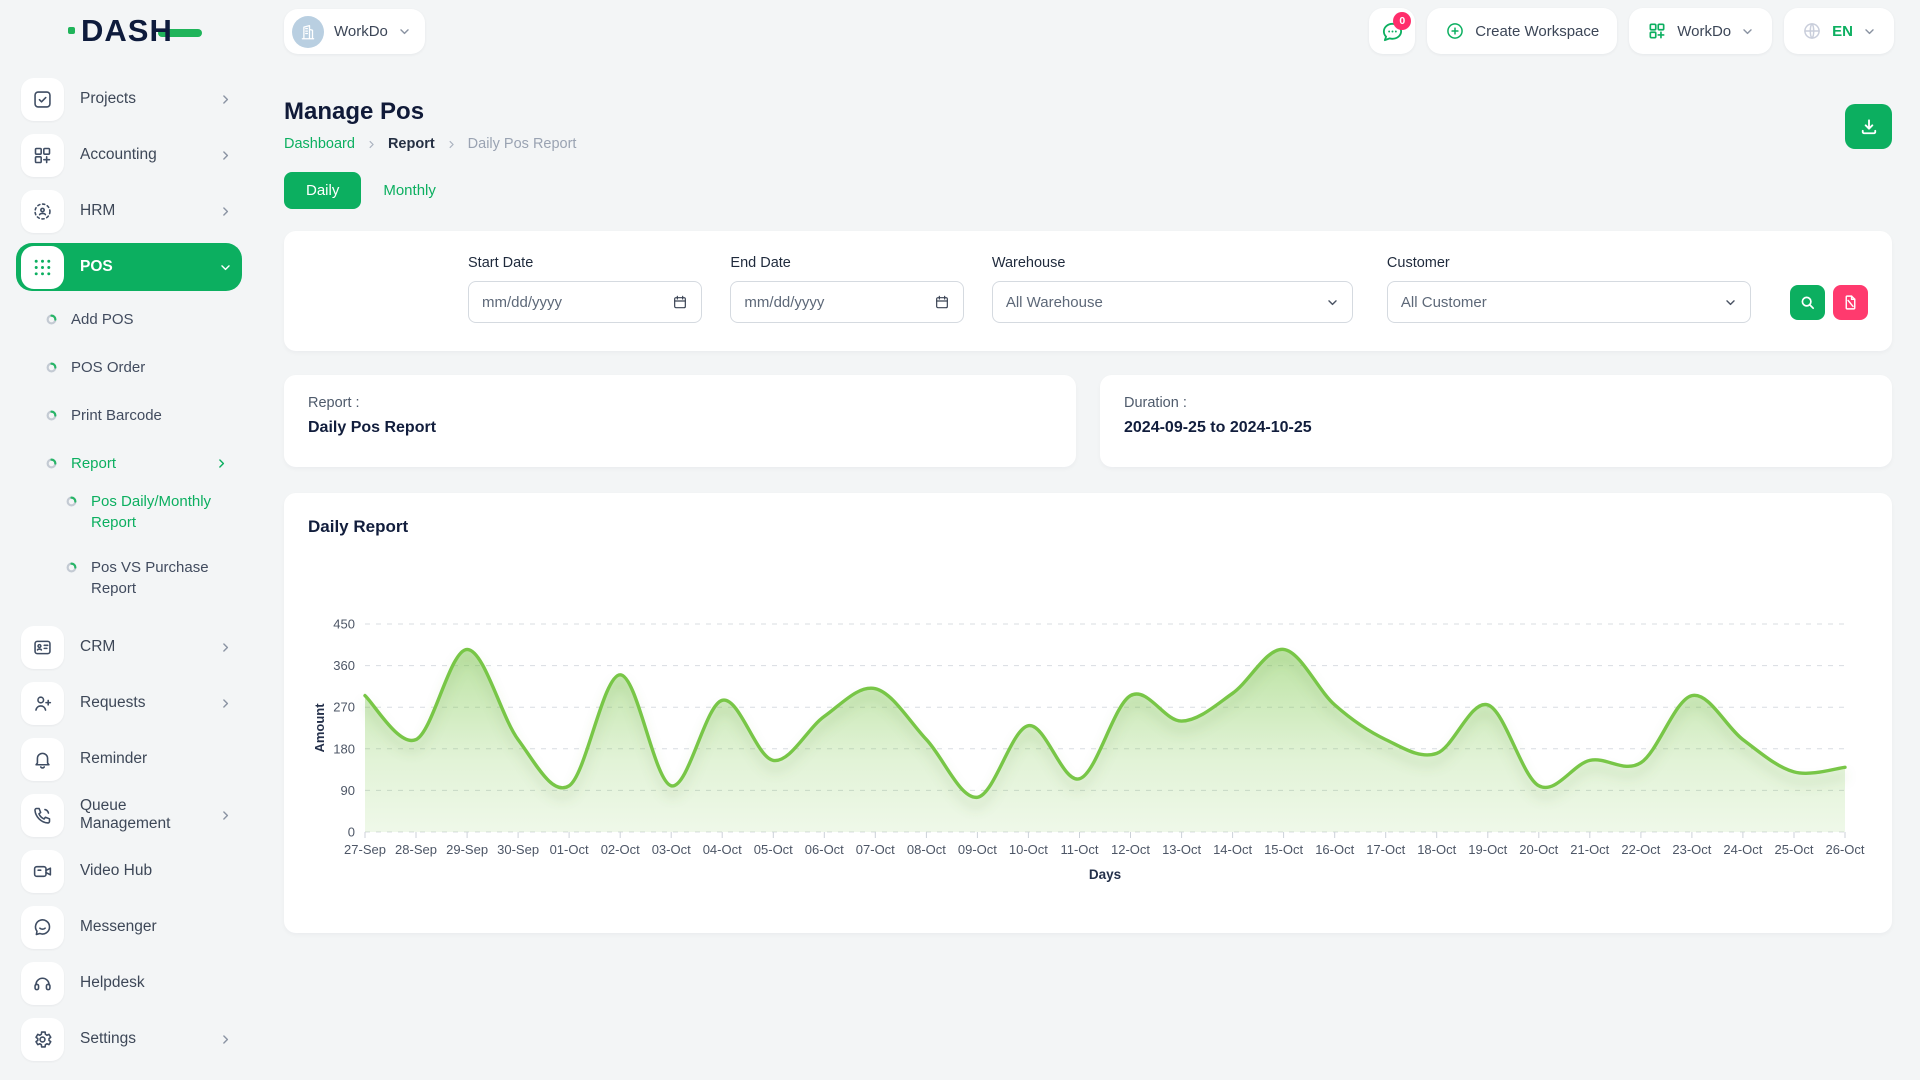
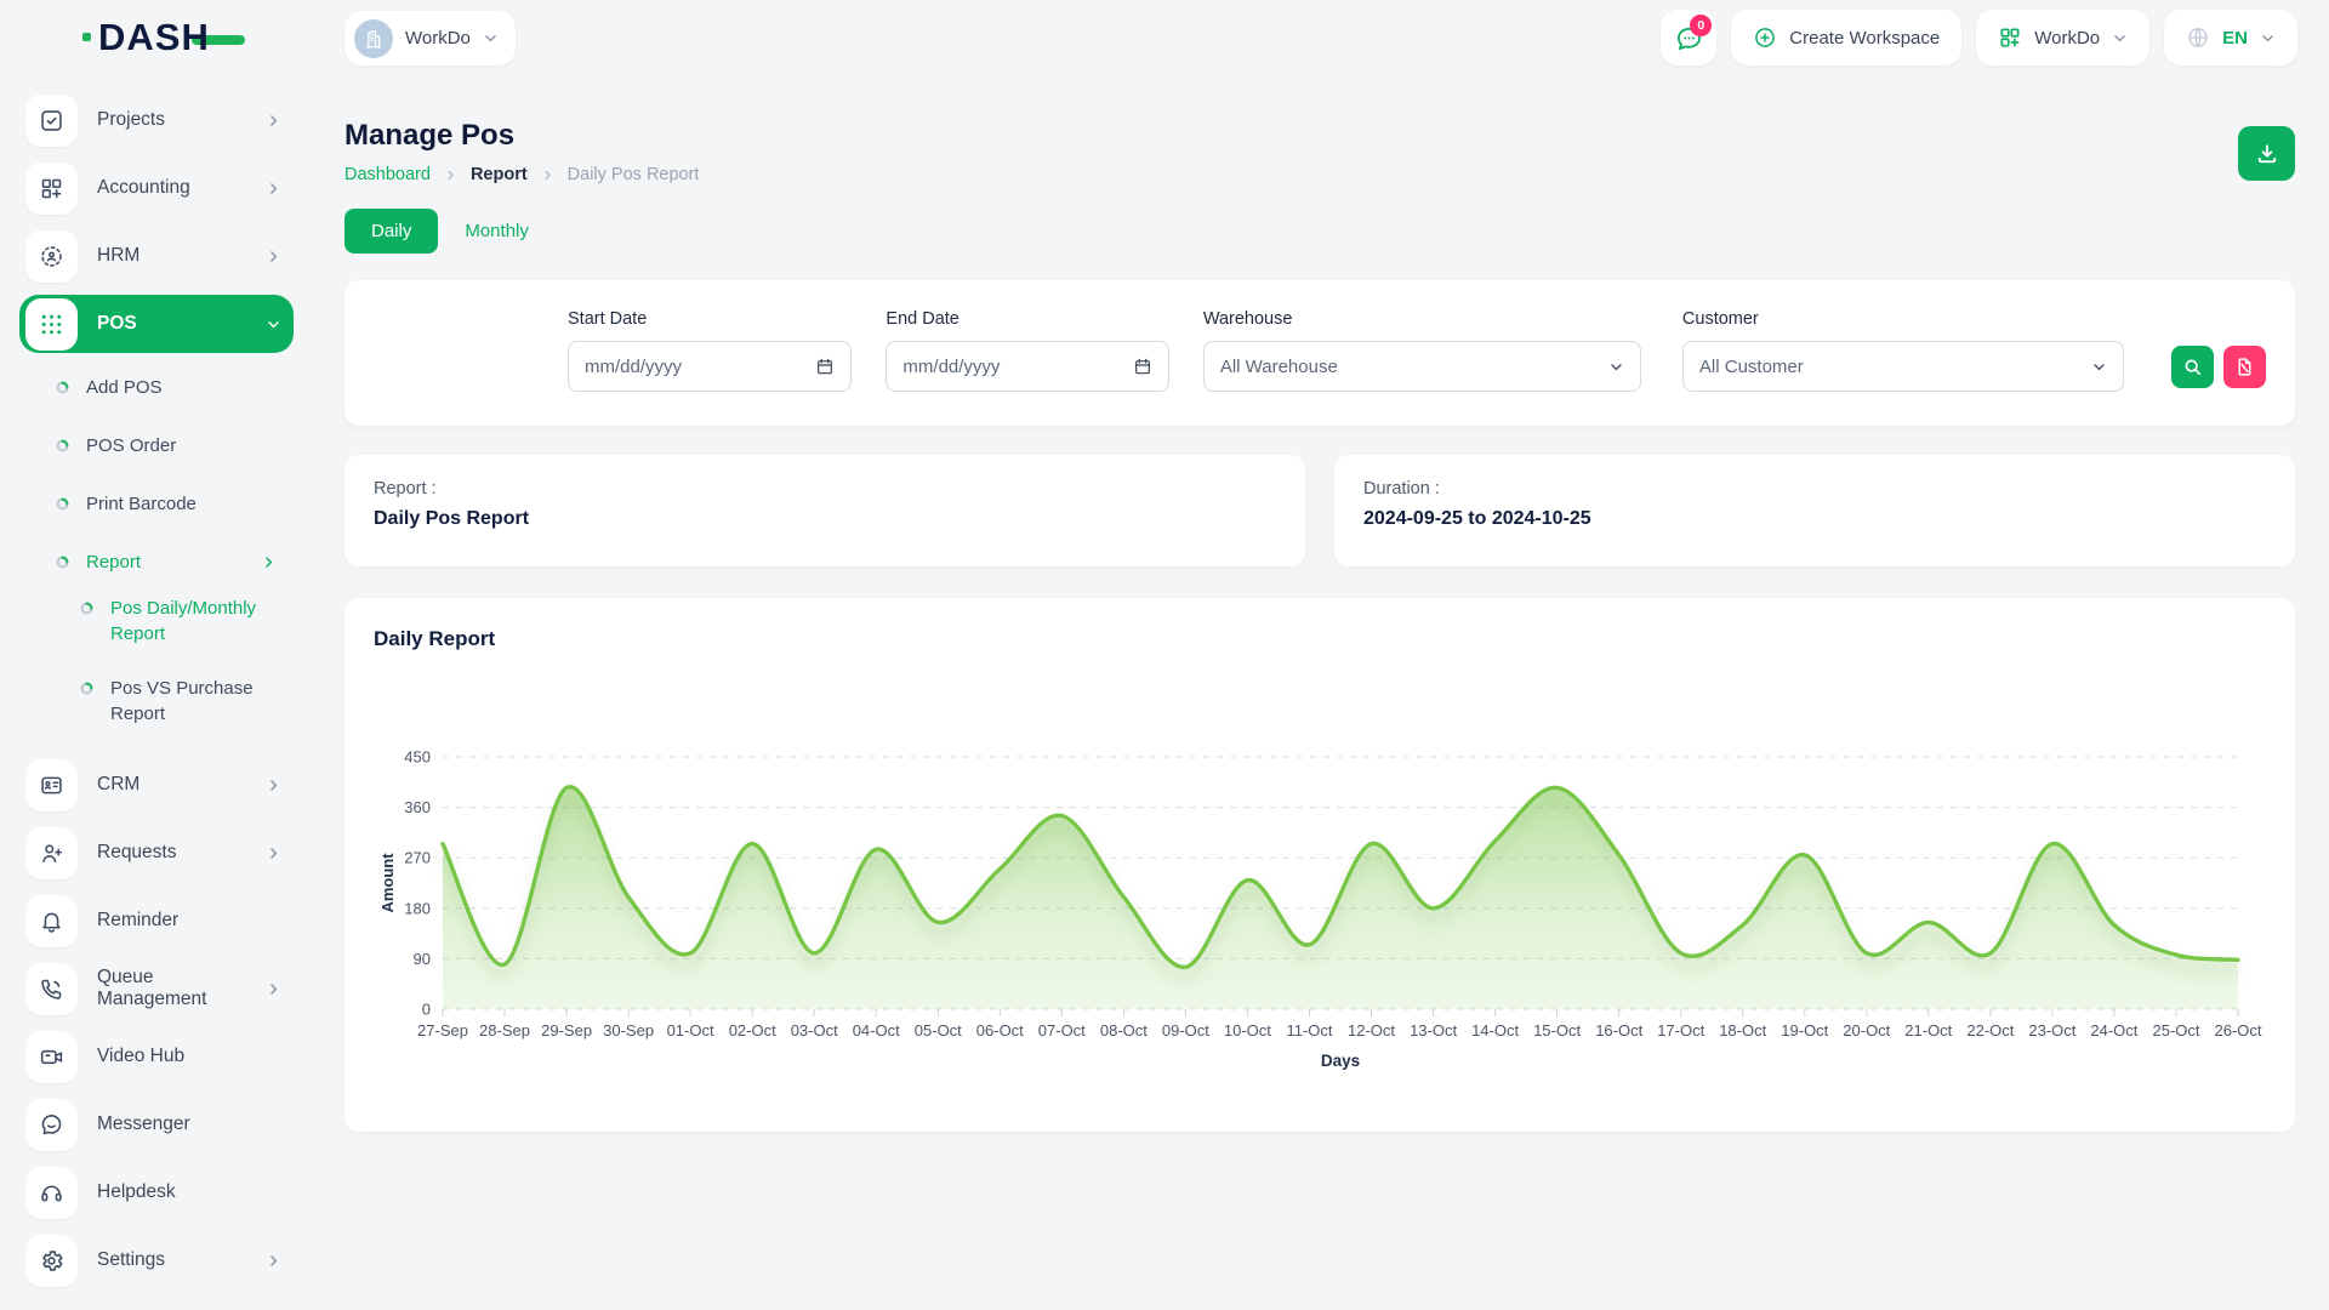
28-Sep: 200 -> 80
02-Oct: 340 -> 300
07-Oct: 310 -> 340
13-Oct: 240 -> 180
17-Oct: 200 -> 100
18-Oct: 170 -> 150
22-Oct: 150 -> 100
24-Oct: 200 -> 150
25-Oct: 130 -> 100
26-Oct: 140 -> 90
